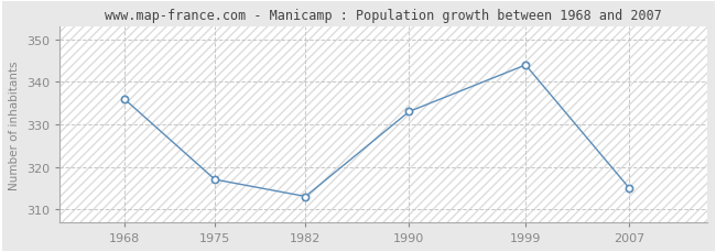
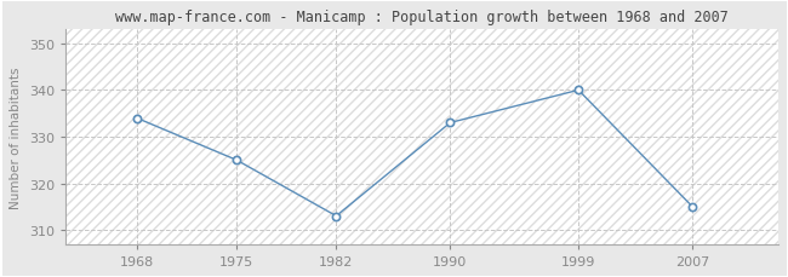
1968: 336 -> 334
1975: 317 -> 325
1999: 344 -> 340
